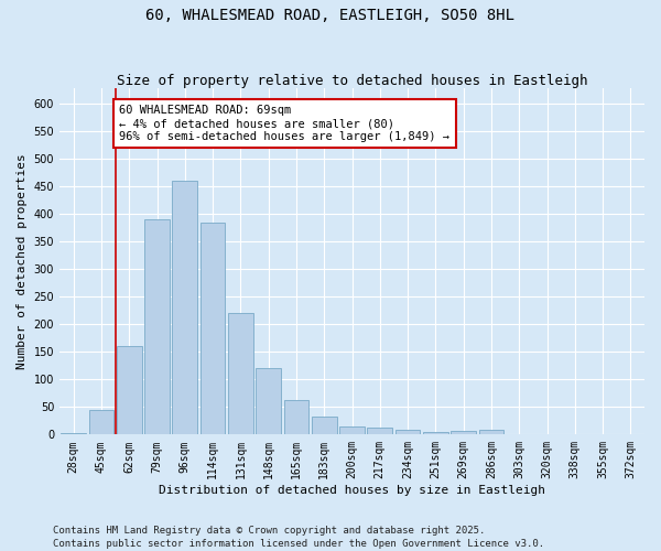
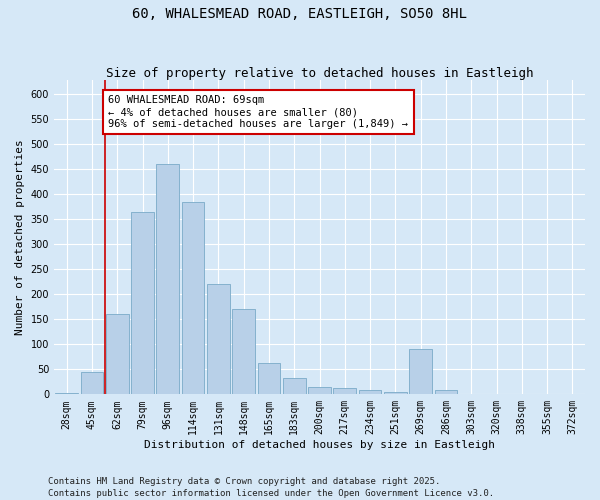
79sqm: 390 -> 365
148sqm: 120 -> 170
269sqm: 6 -> 90
